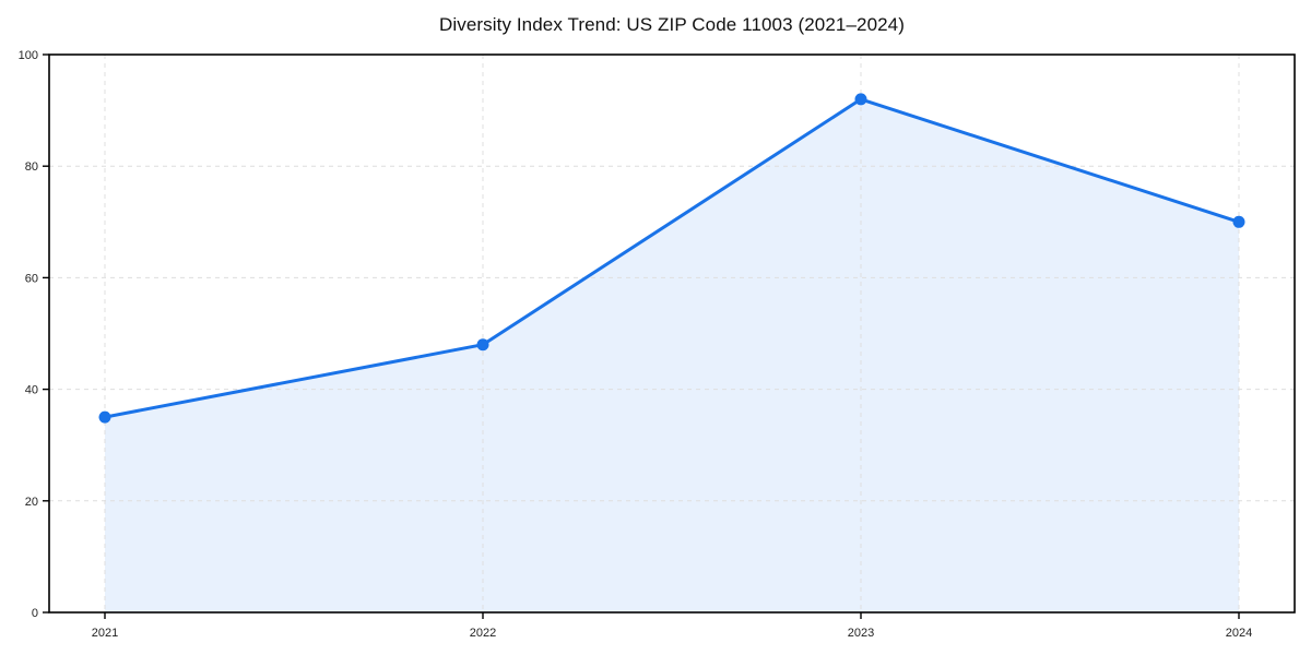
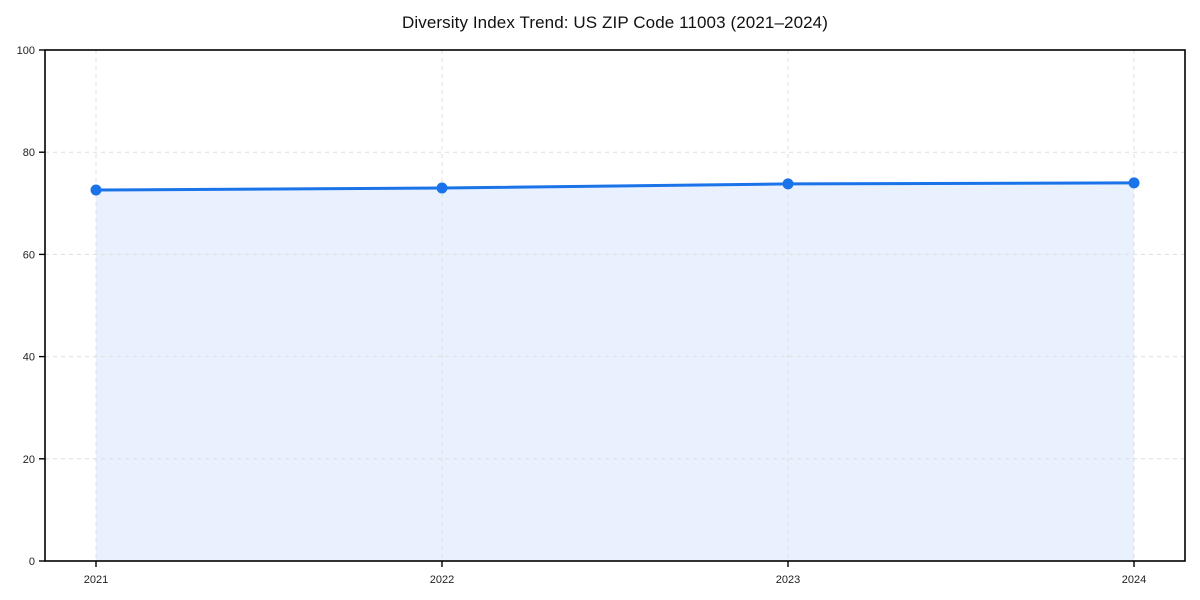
2021: 35 -> 73
2022: 48 -> 73
2023: 92 -> 74
2024: 70 -> 74
